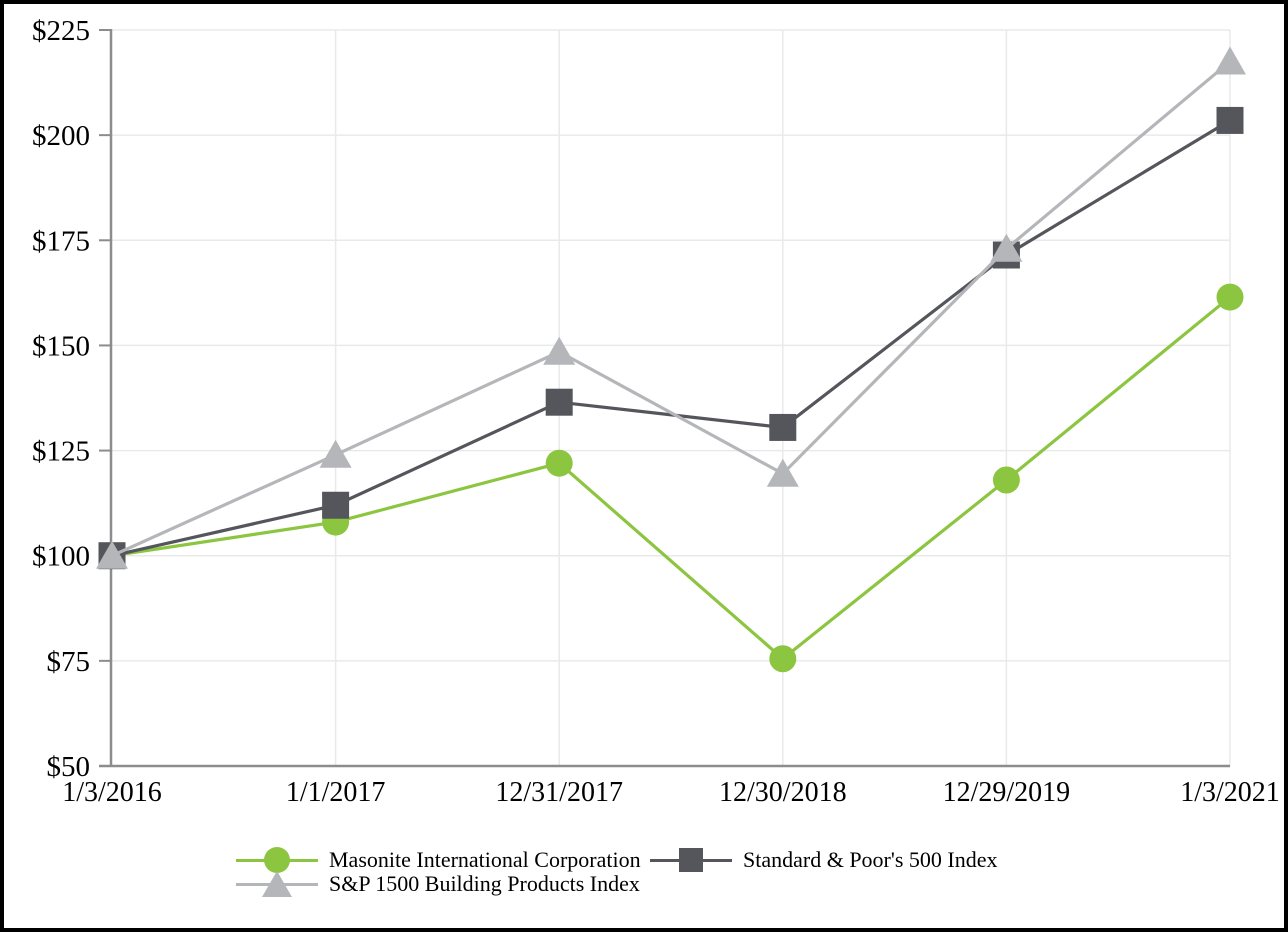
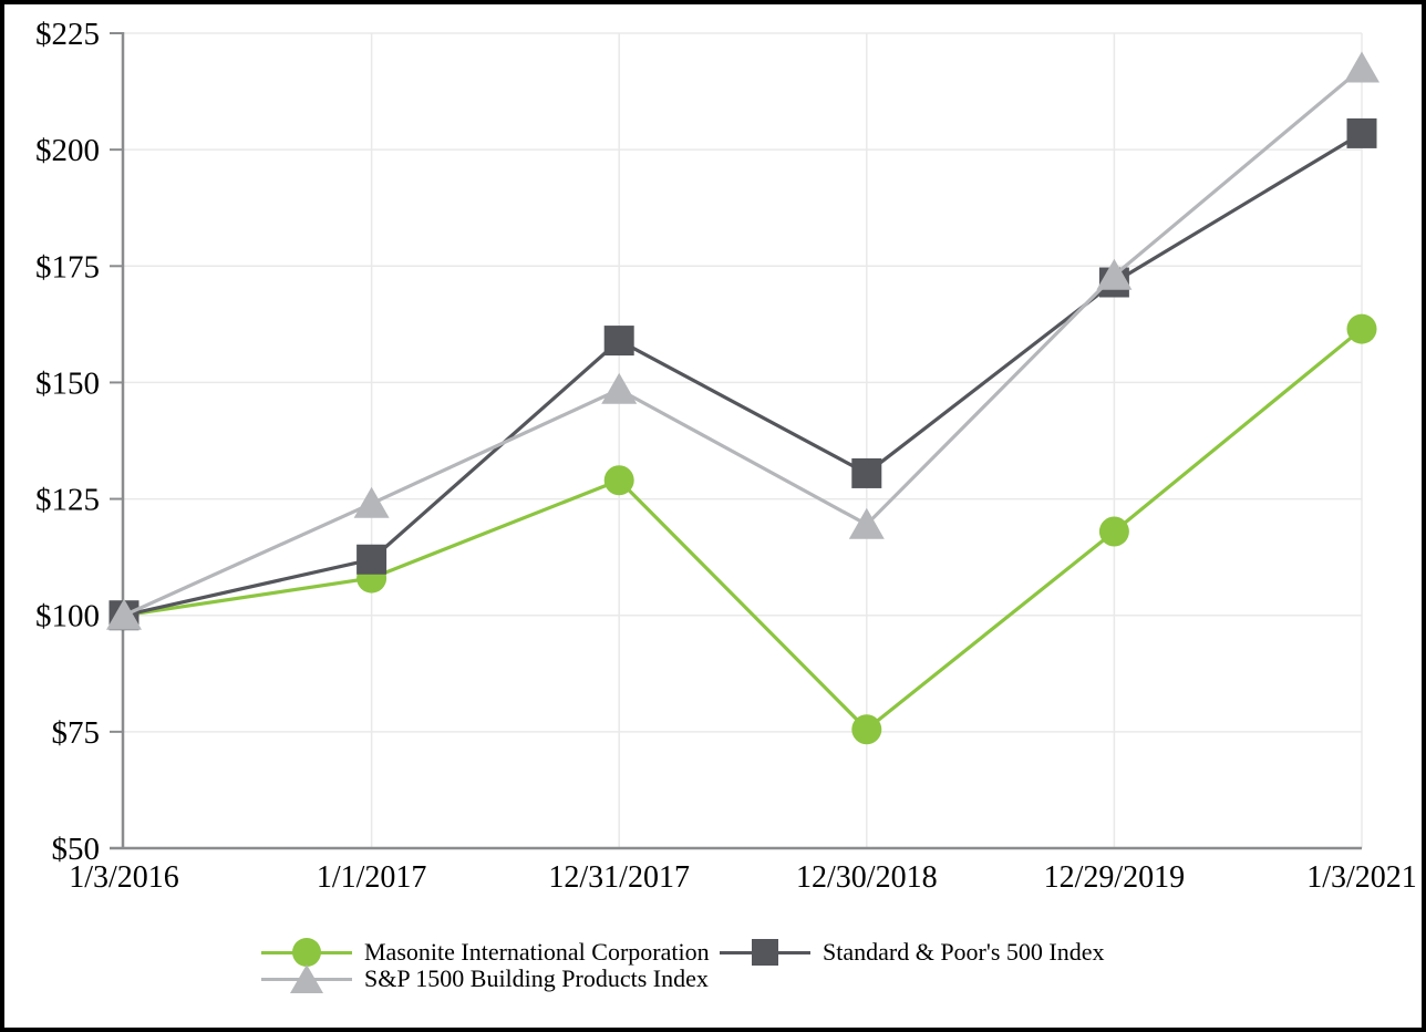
Masonite International Corporation/12/31/2017: $122 -> $129
Standard & Poor's 500 Index/12/31/2017: $136 -> $159
